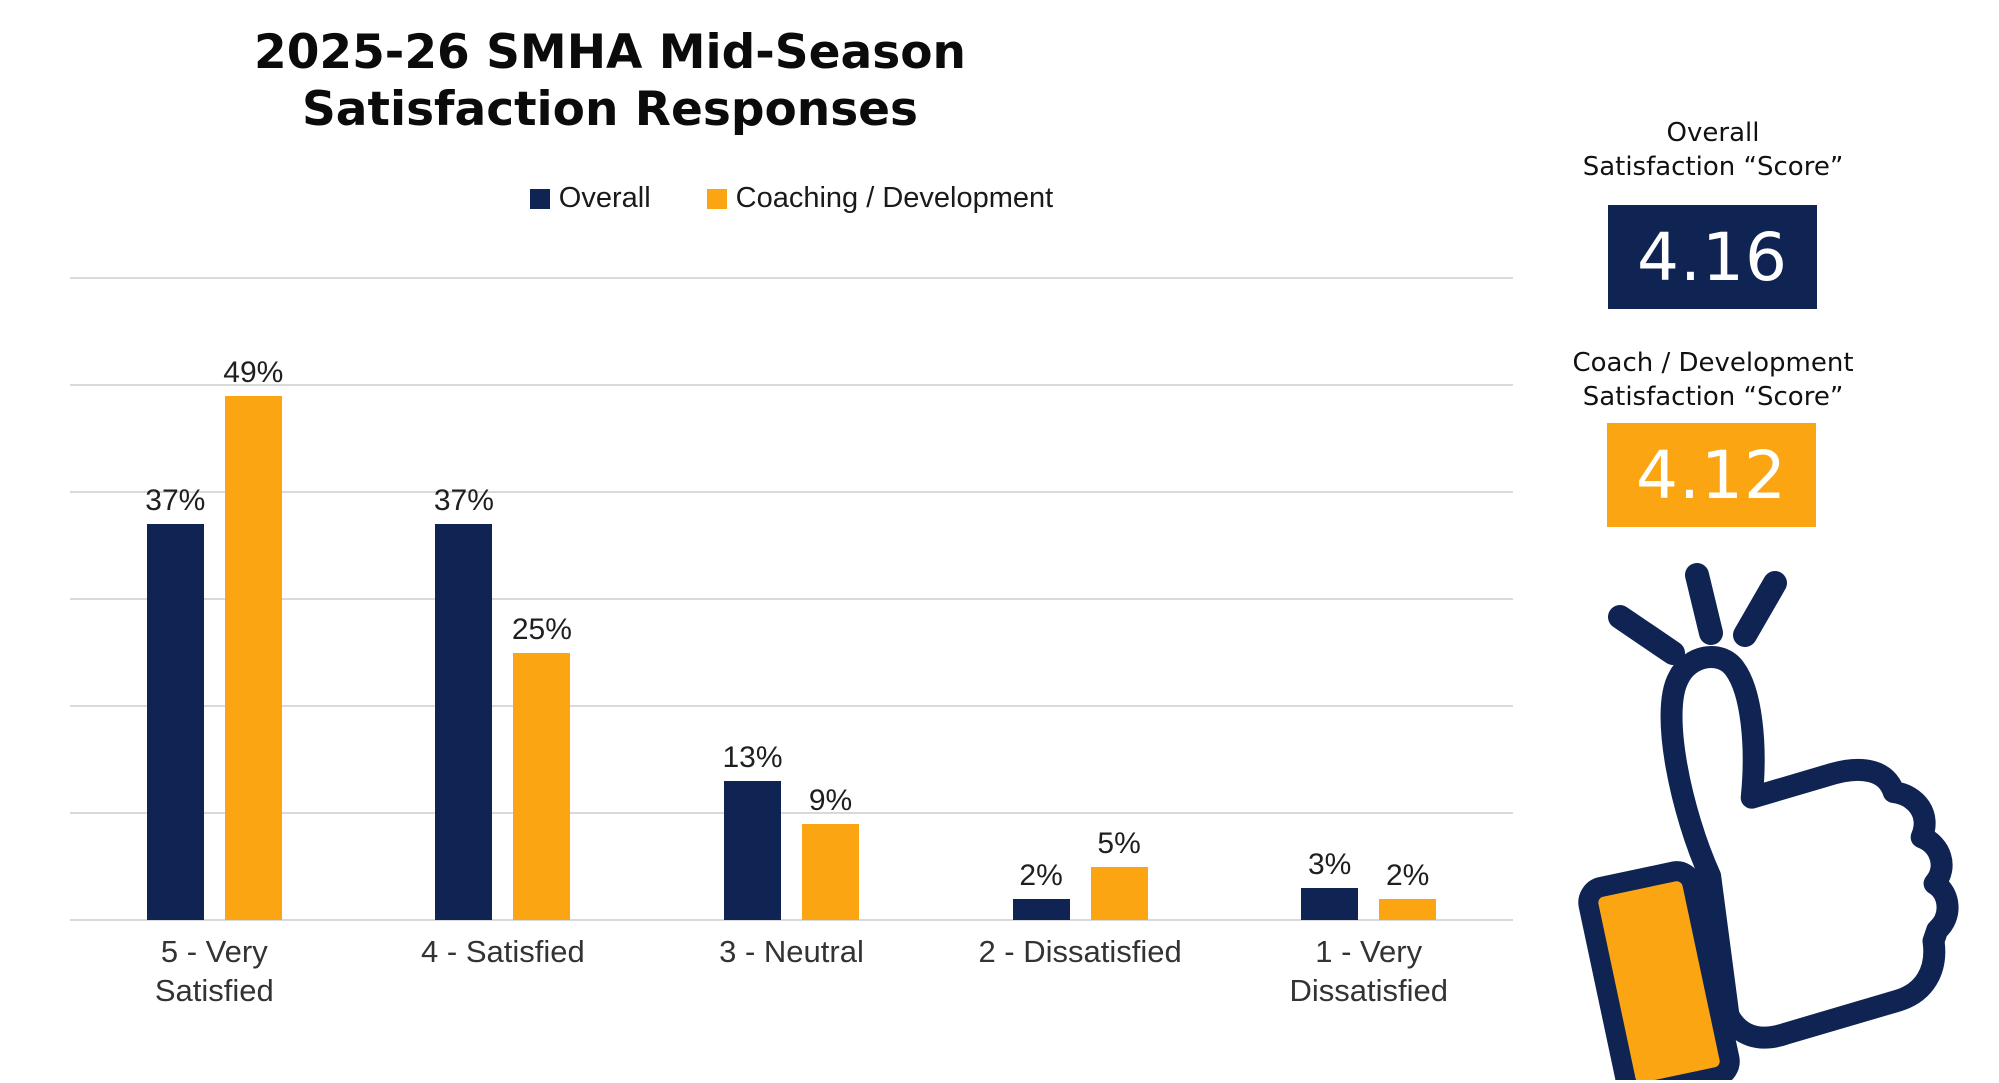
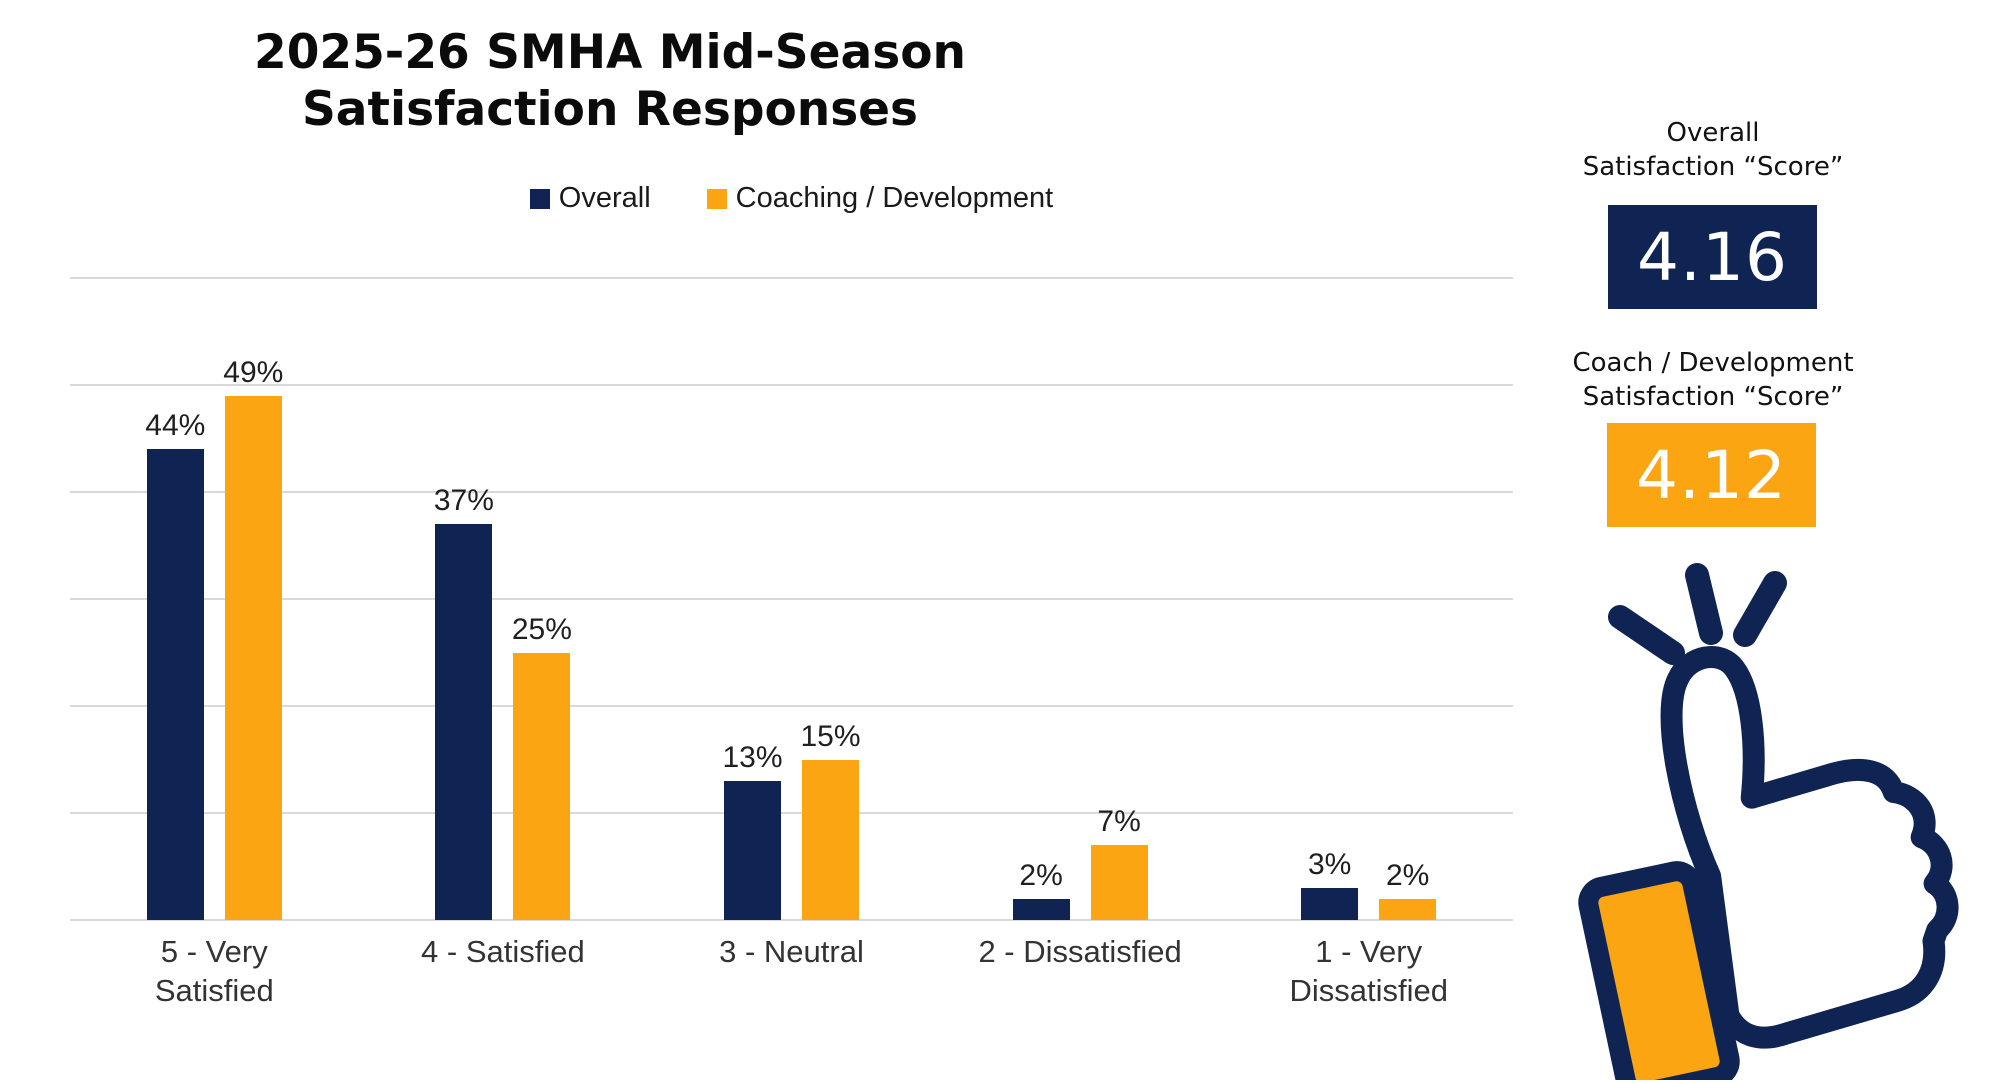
Overall/5 - Very Satisfied: 37% -> 44%
Coaching / Development/3 - Neutral: 9% -> 15%
Coaching / Development/2 - Dissatisfied: 5% -> 7%
